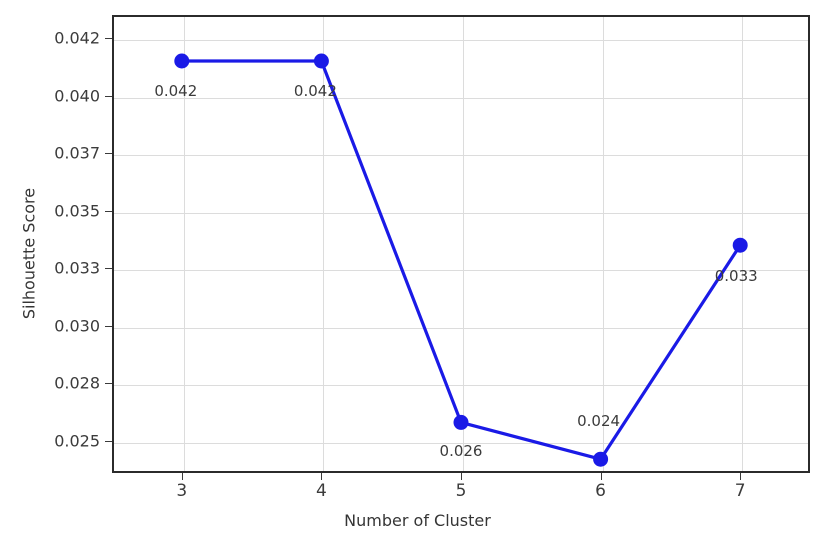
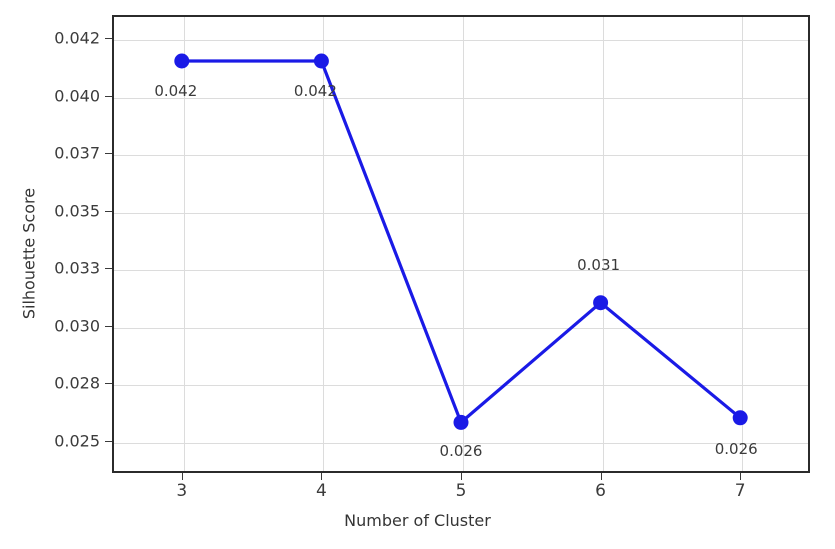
6: 0.024 -> 0.031
7: 0.033 -> 0.026
